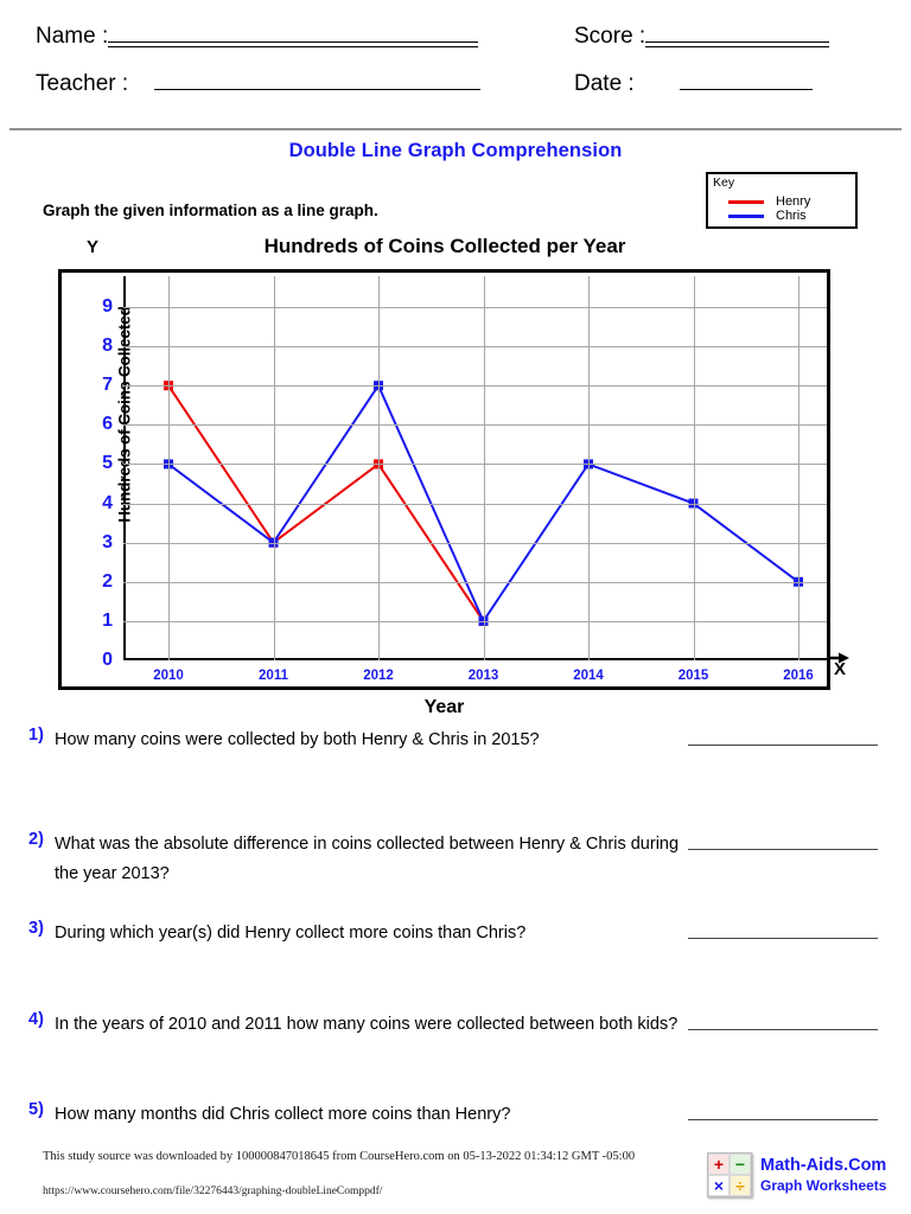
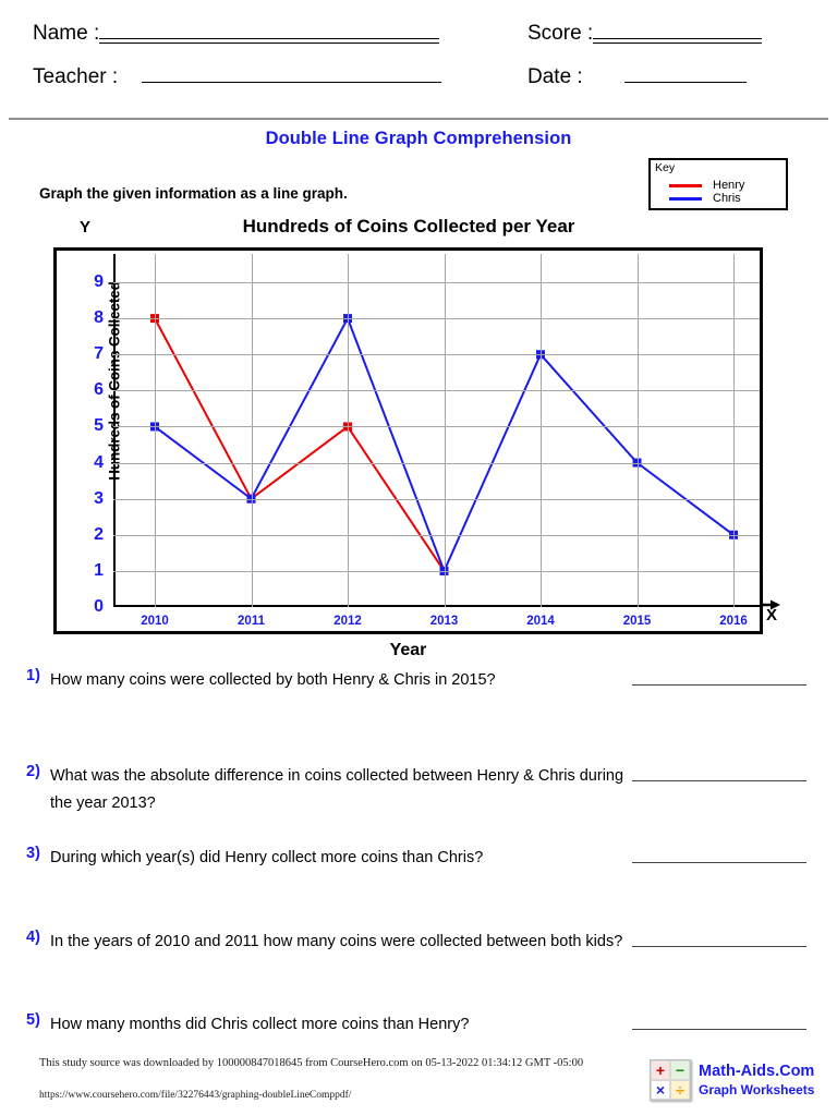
Henry/2010: 7 -> 8
Chris/2012: 7 -> 8
Chris/2014: 5 -> 7
